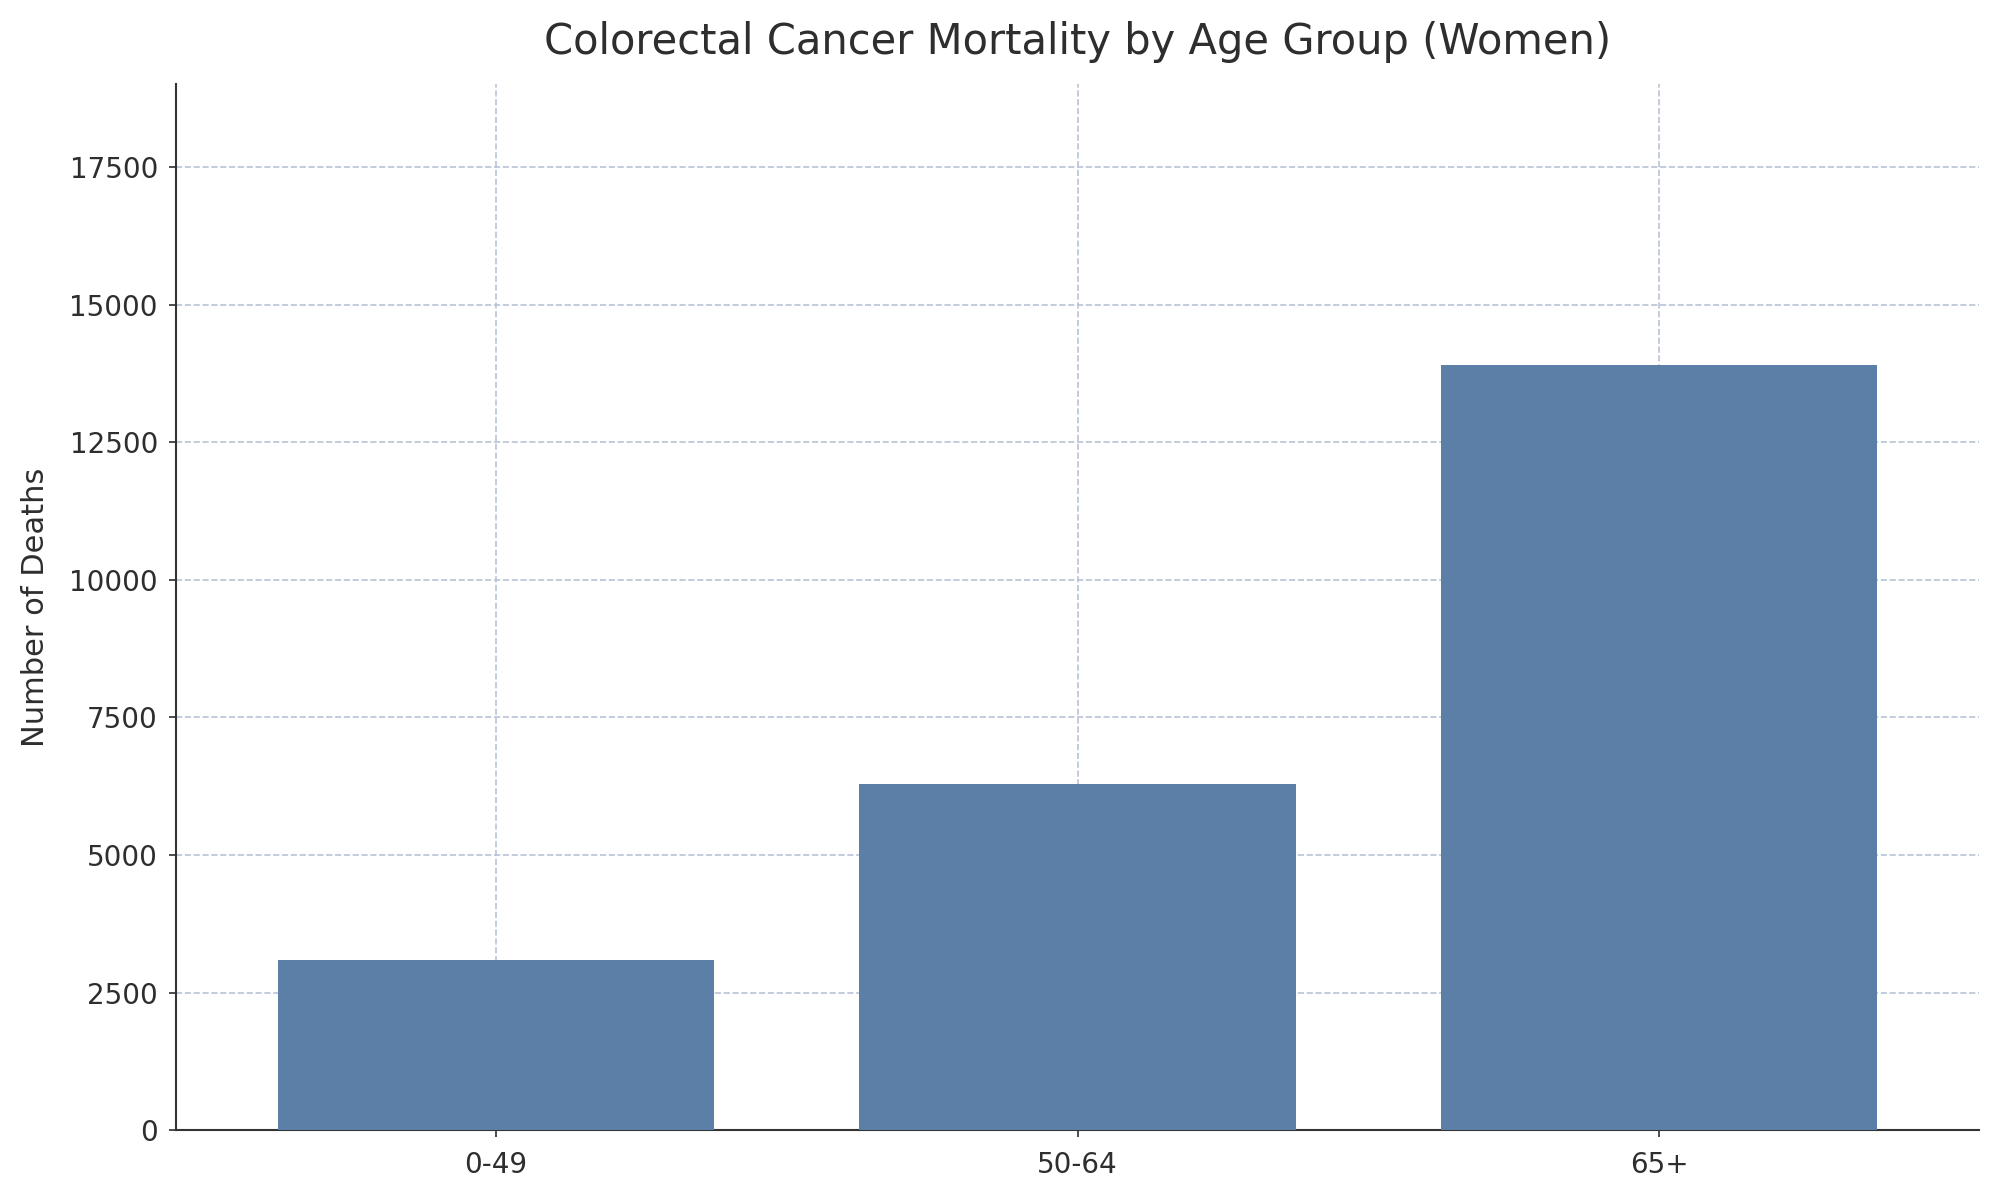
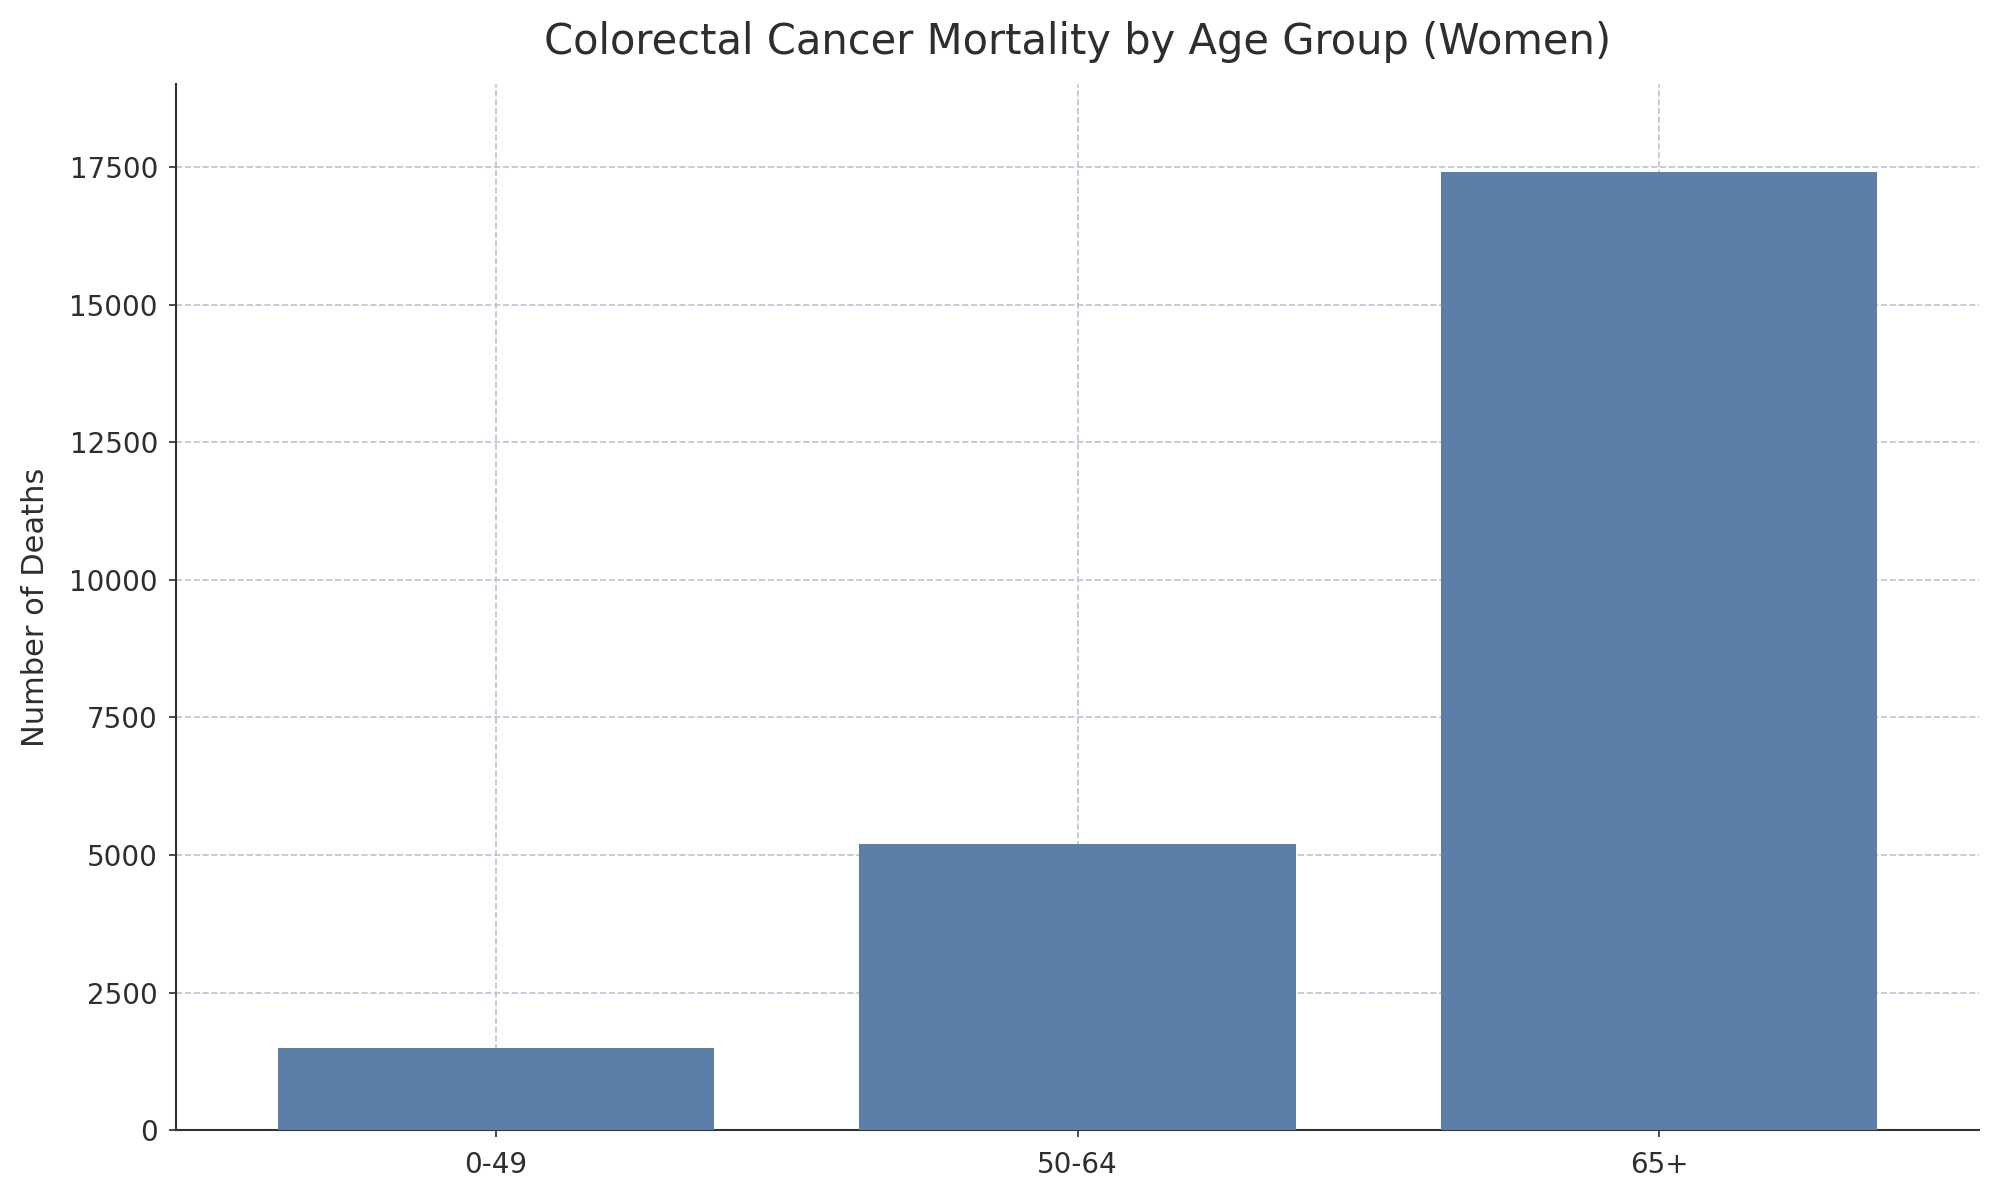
0-49: 3100 -> 1500
50-64: 6300 -> 5200
65+: 13900 -> 17400
